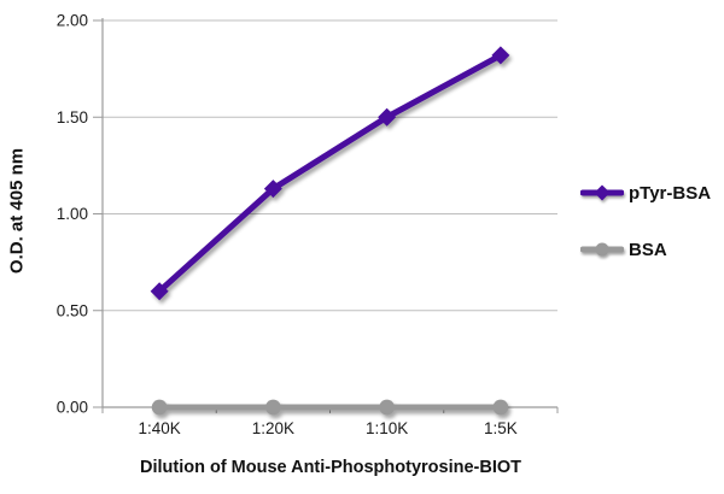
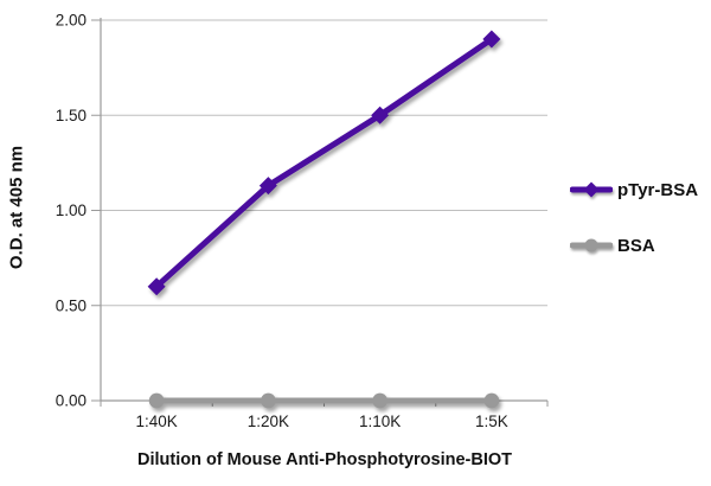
pTyr-BSA/1:5K: 1.82 -> 1.90
